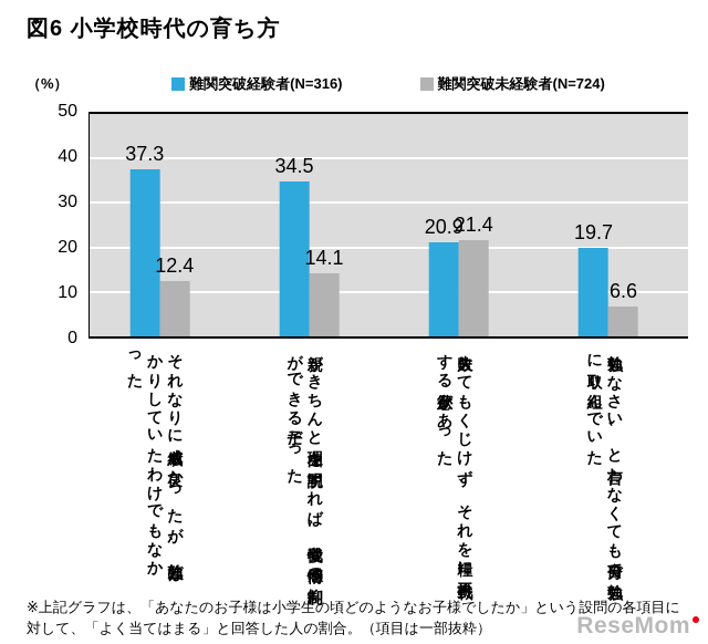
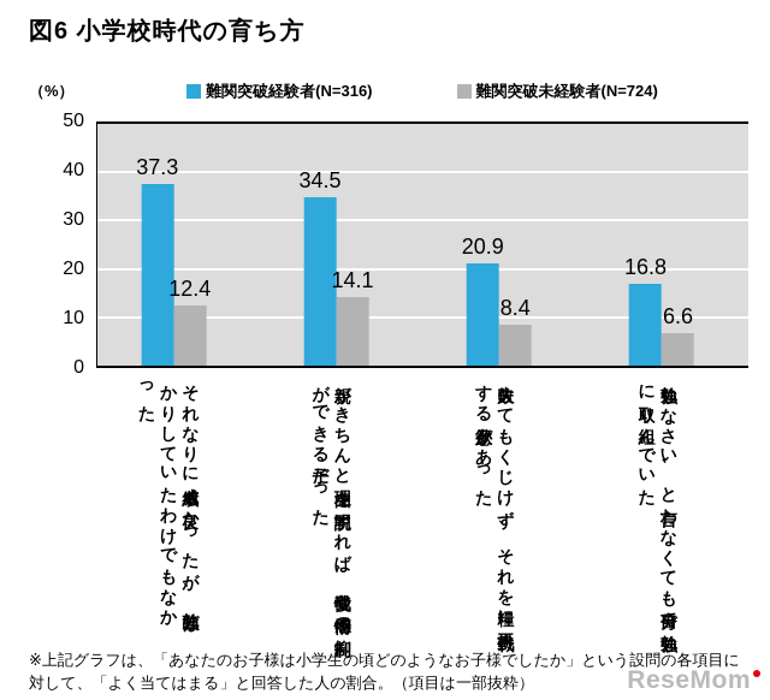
難関突破未経験者(N=724)/失敗してもくじけず、それを糧に再挑戦する意欲があった: 21.4 -> 8.4
難関突破経験者(N=316)/勉強しなさい、と言わなくても自分で勉強に取り組んでいた: 19.7 -> 16.8
